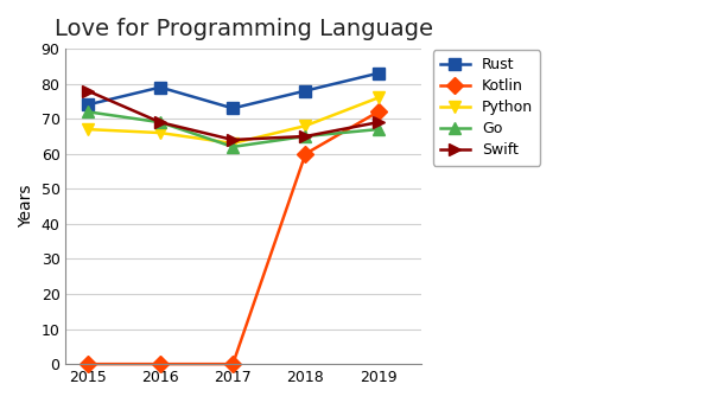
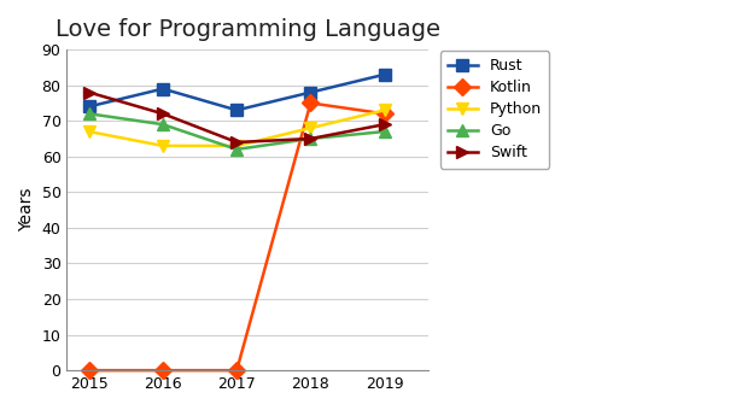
Python/2016: 66 -> 63
Swift/2016: 69 -> 72
Kotlin/2018: 60 -> 75
Python/2019: 76 -> 73
